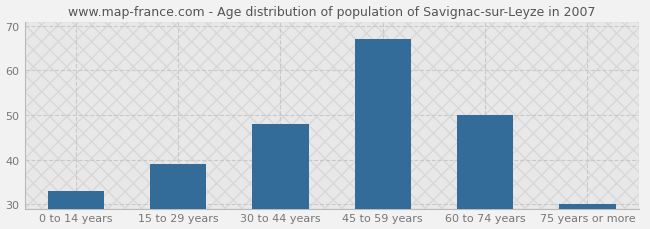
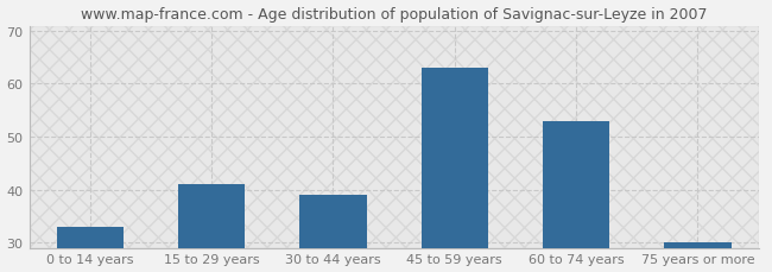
15 to 29 years: 39 -> 41
30 to 44 years: 48 -> 39
45 to 59 years: 67 -> 63
60 to 74 years: 50 -> 53
